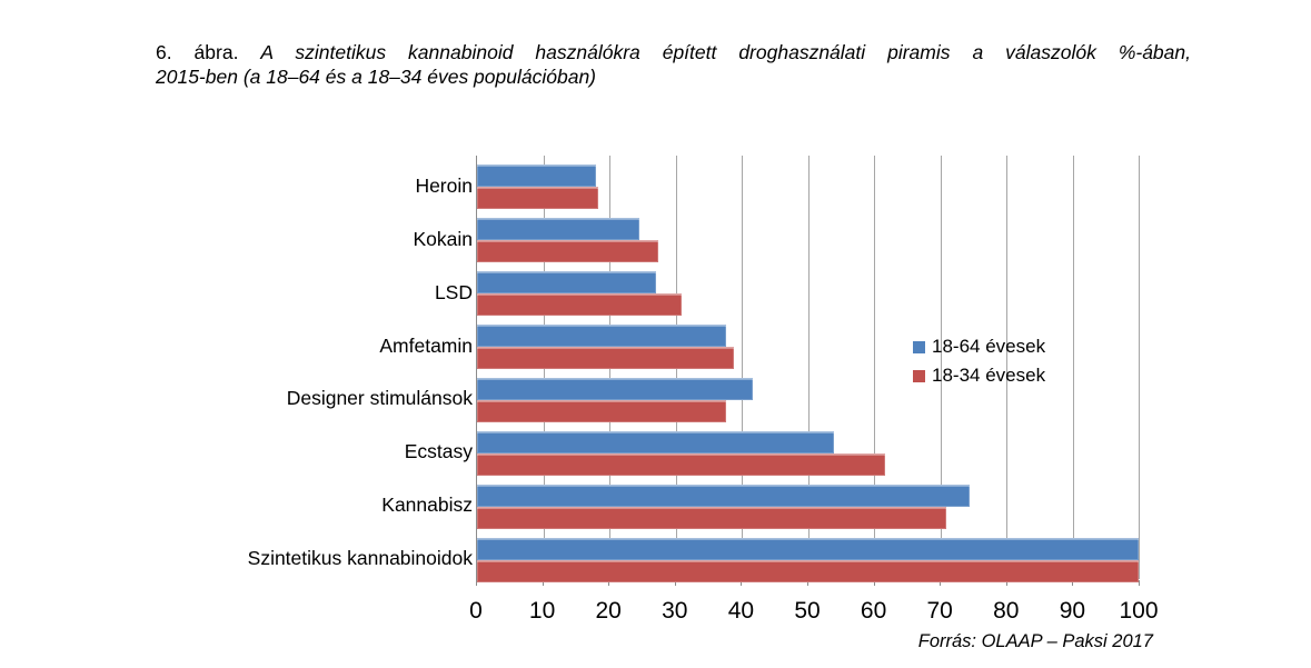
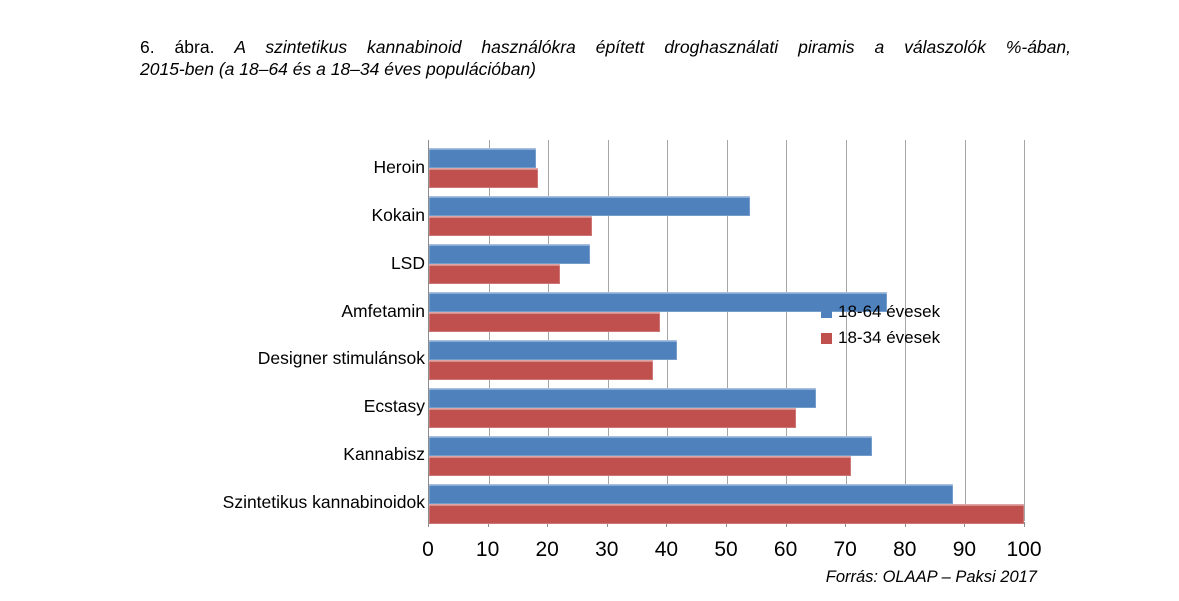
18-64 évesek/Kokain: 24 -> 54
18-34 évesek/LSD: 31 -> 22
18-64 évesek/Amfetamin: 38 -> 77
18-64 évesek/Ecstasy: 54 -> 65
18-64 évesek/Szintetikus kannabinoidok: 100 -> 88
